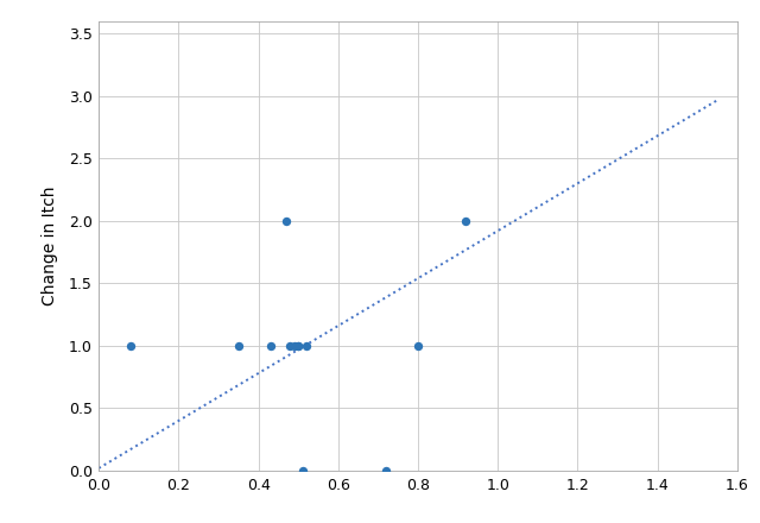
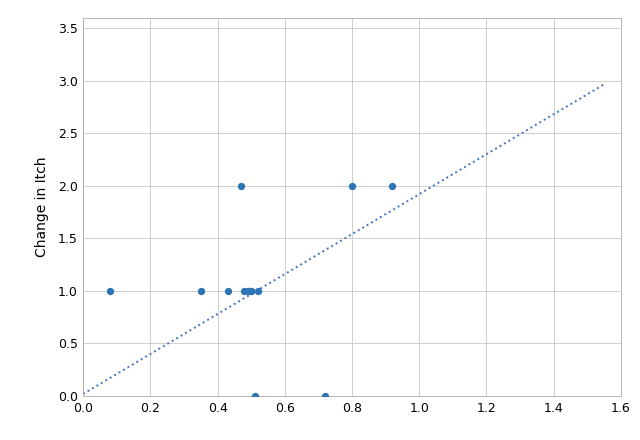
0.8: 1 -> 2
